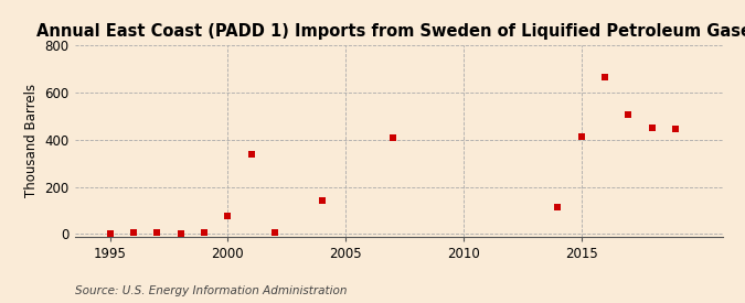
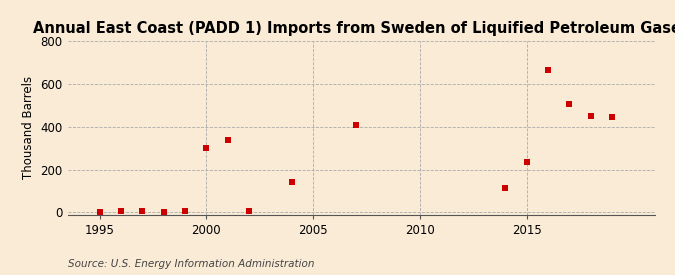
2000: 75 -> 300
2015: 415 -> 235
